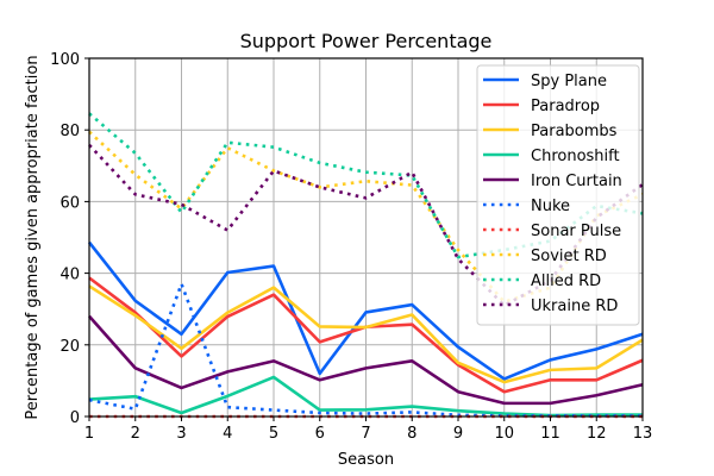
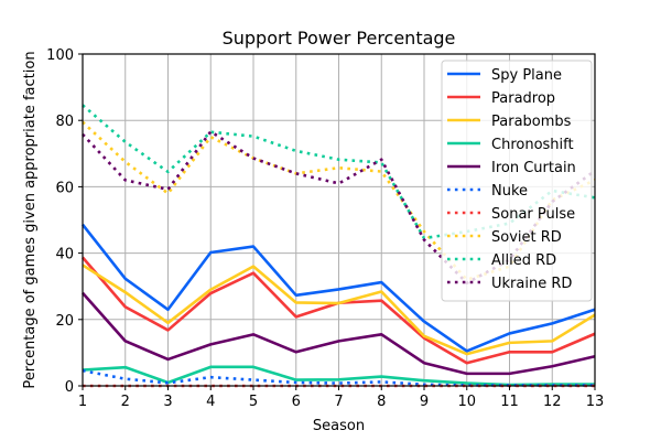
Paradrop/2: 29 -> 24
Nuke/3: 37 -> 1
Allied RD/3: 57 -> 64
Ukraine RD/4: 52 -> 77
Chronoshift/5: 11 -> 6
Spy Plane/6: 12 -> 27
